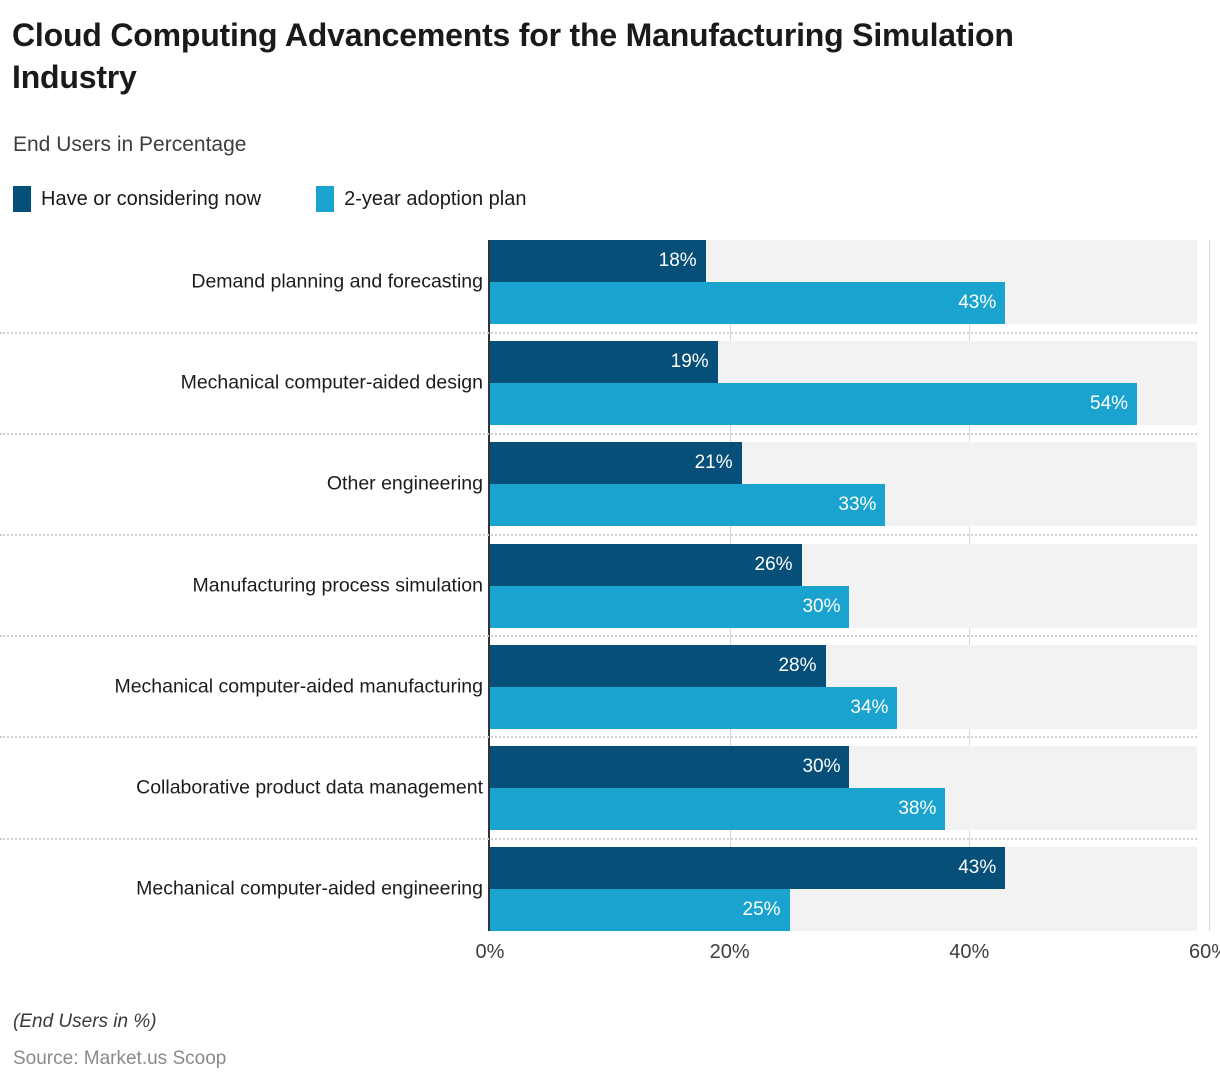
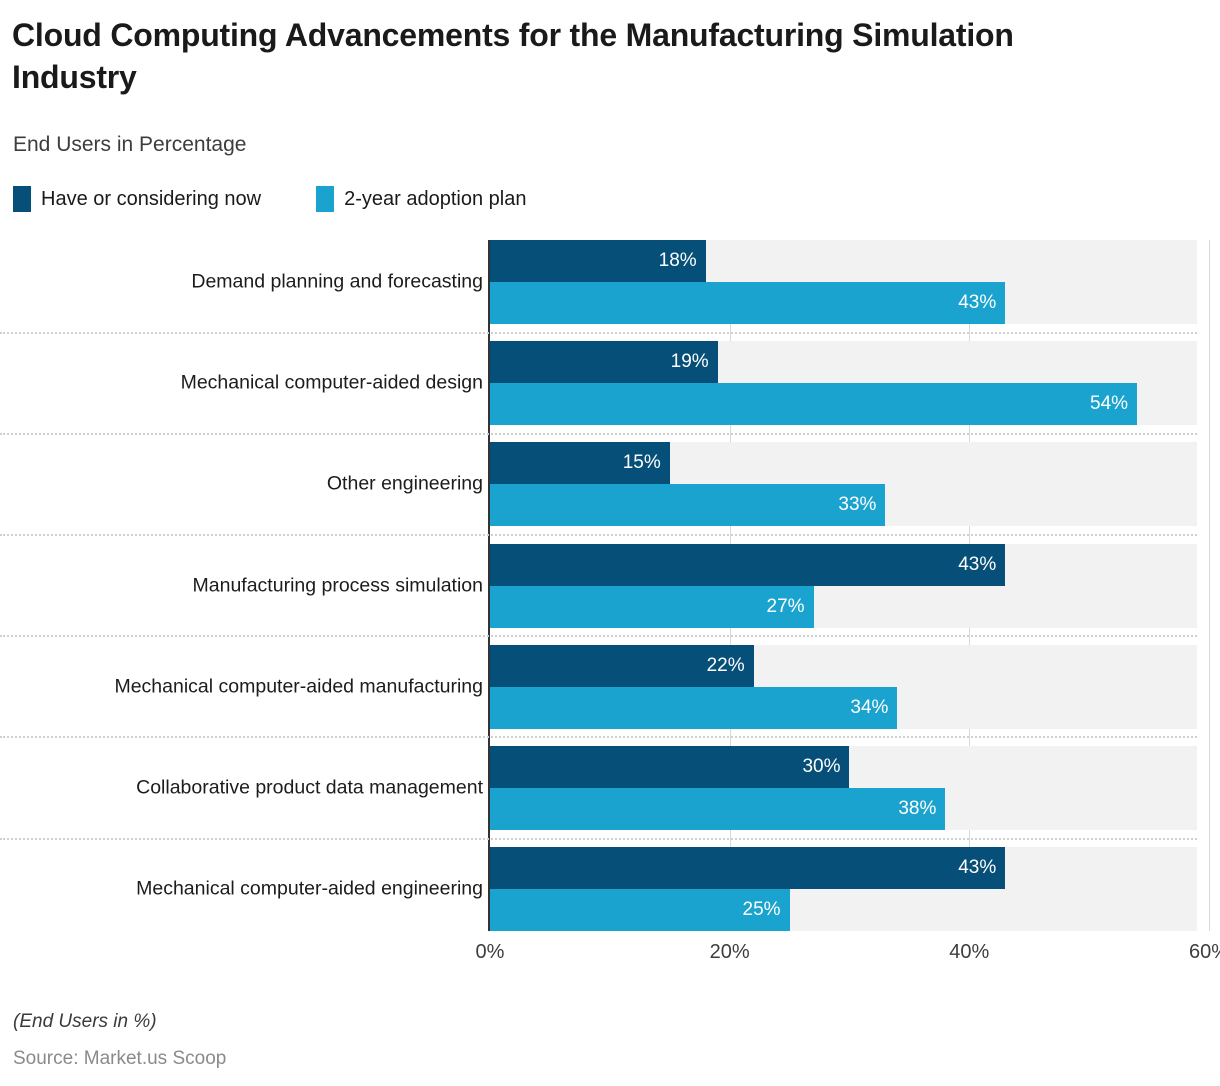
Have or considering now/Other engineering: 21% -> 15%
Have or considering now/Manufacturing process simulation: 26% -> 43%
2-year adoption plan/Manufacturing process simulation: 30% -> 27%
Have or considering now/Mechanical computer-aided manufacturing: 28% -> 22%
